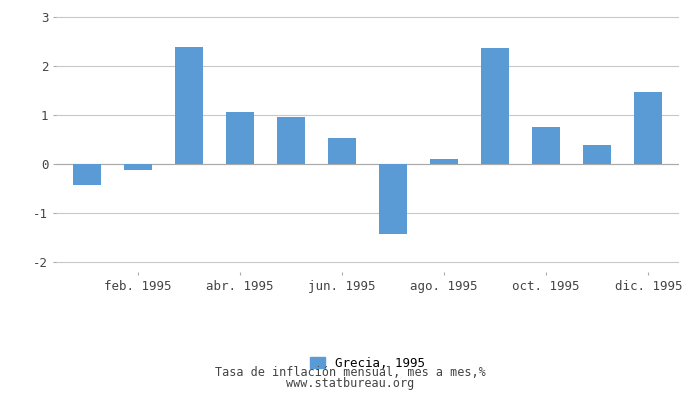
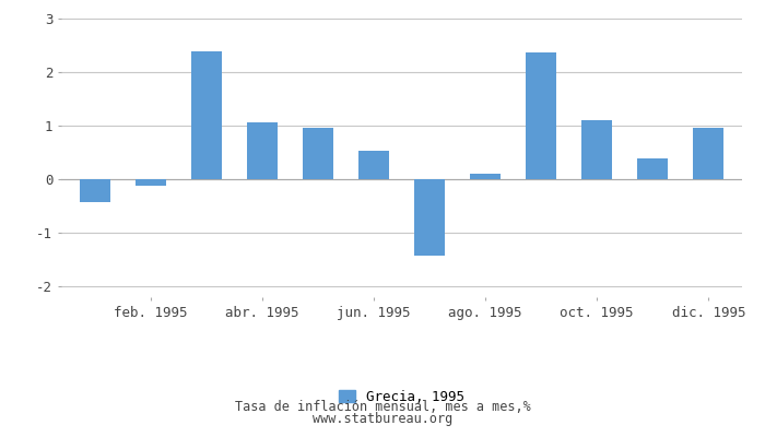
oct. 1995: 0.75 -> 1.10
dic. 1995: 1.46 -> 0.95
